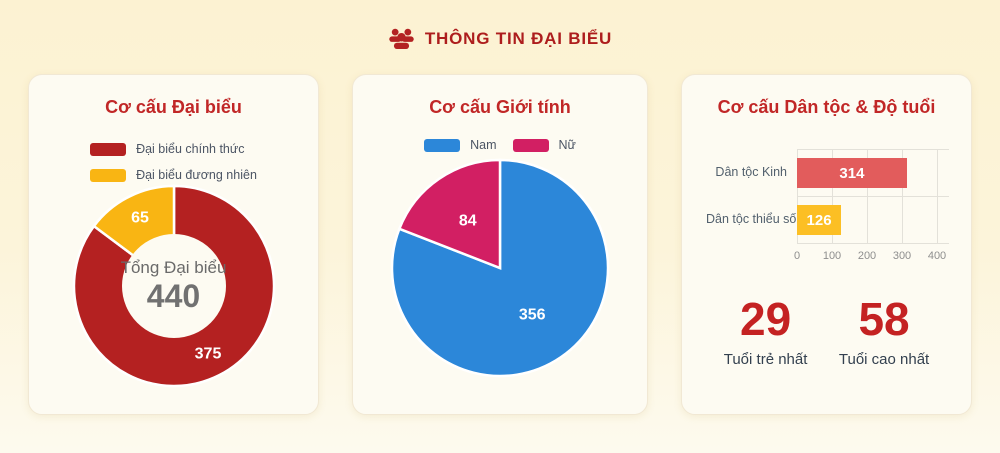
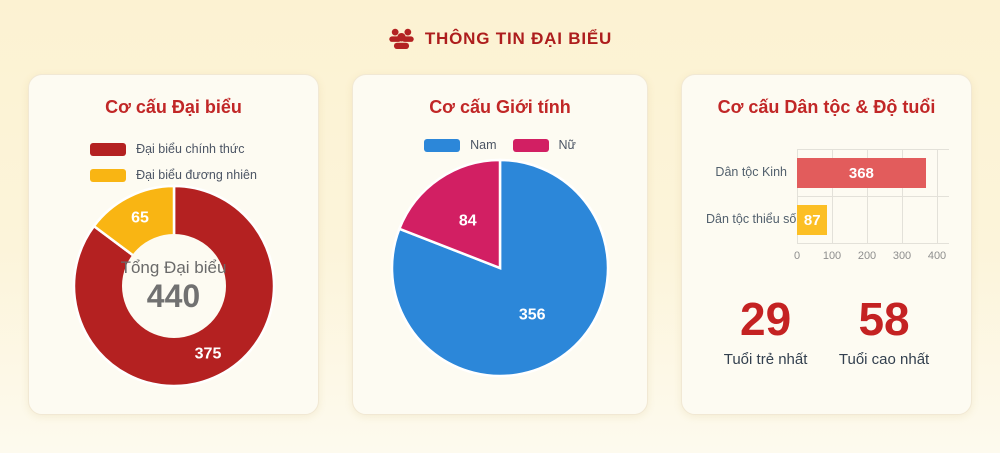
Cơ cấu Dân tộc & Độ tuổi/Dân tộc Kinh: 314 -> 368
Cơ cấu Dân tộc & Độ tuổi/Dân tộc thiểu số: 126 -> 87
